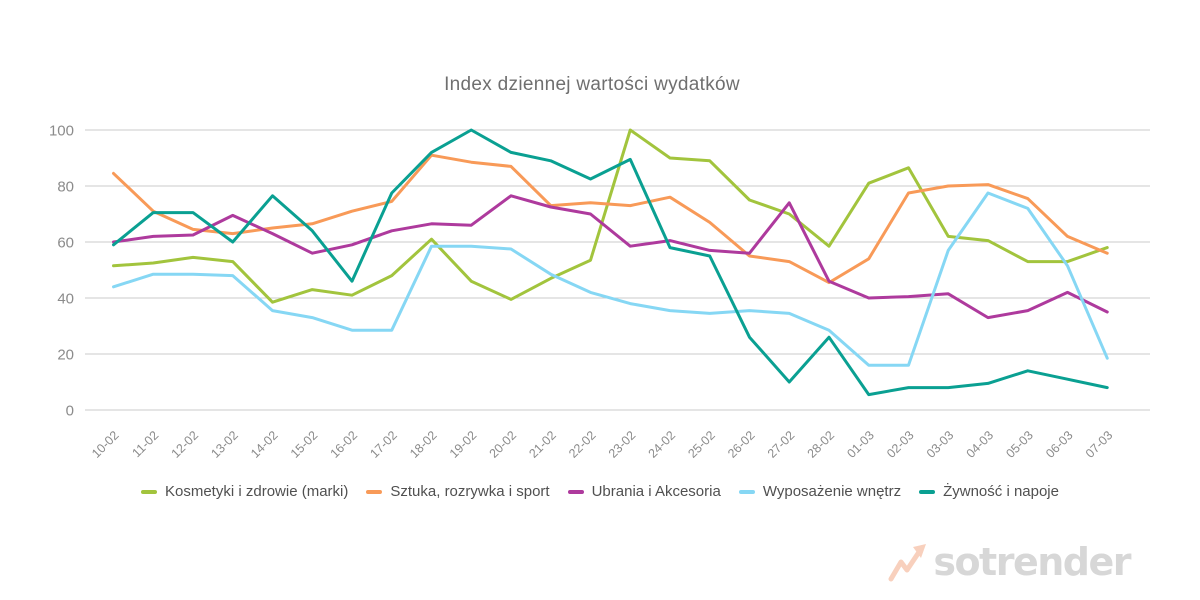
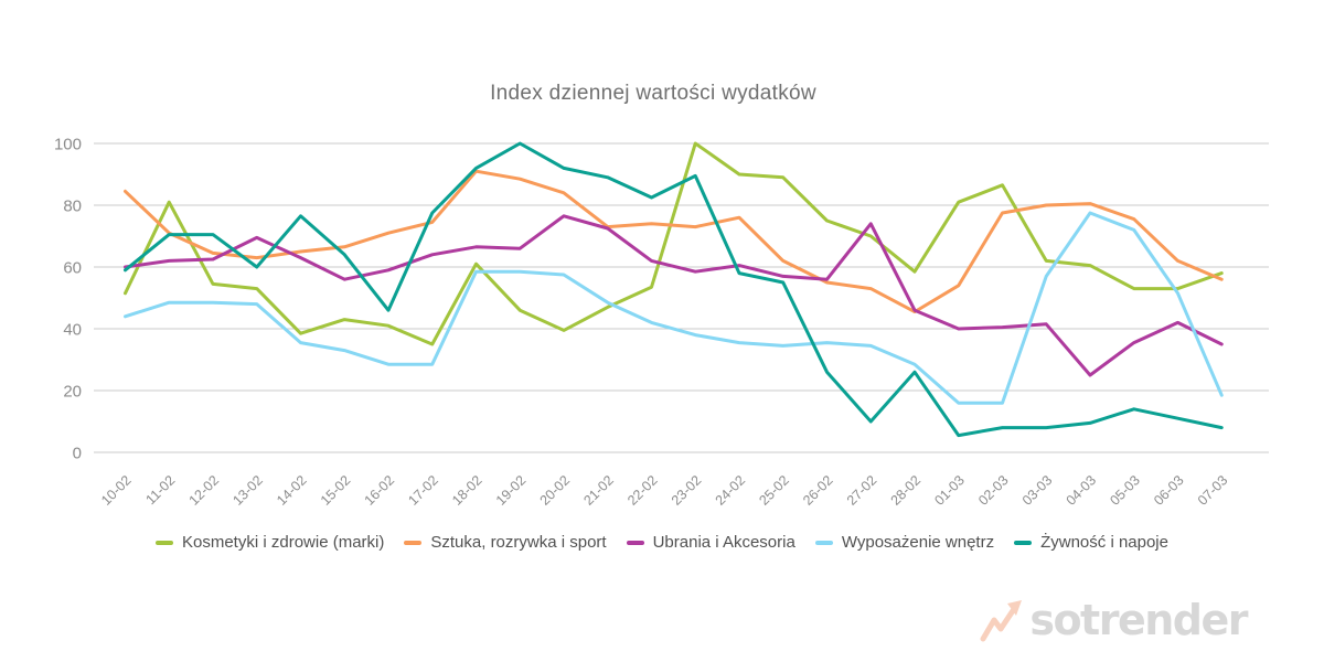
Kosmetyki i zdrowie (marki)/11-02: 52 -> 81
Kosmetyki i zdrowie (marki)/17-02: 48 -> 35
Sztuka, rozrywka i sport/20-02: 87 -> 84
Ubrania i Akcesoria/22-02: 70 -> 62
Sztuka, rozrywka i sport/25-02: 67 -> 62
Ubrania i Akcesoria/04-03: 33 -> 25
